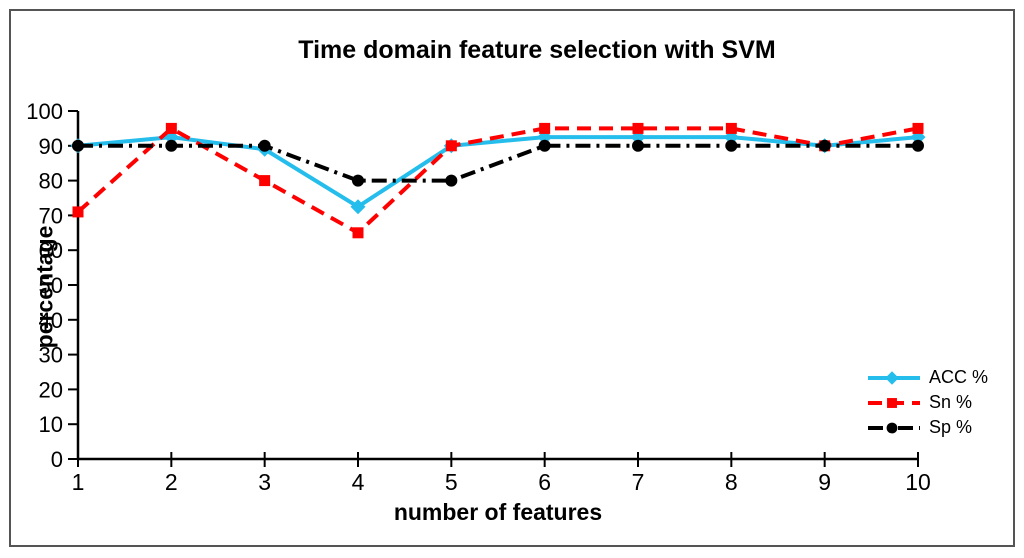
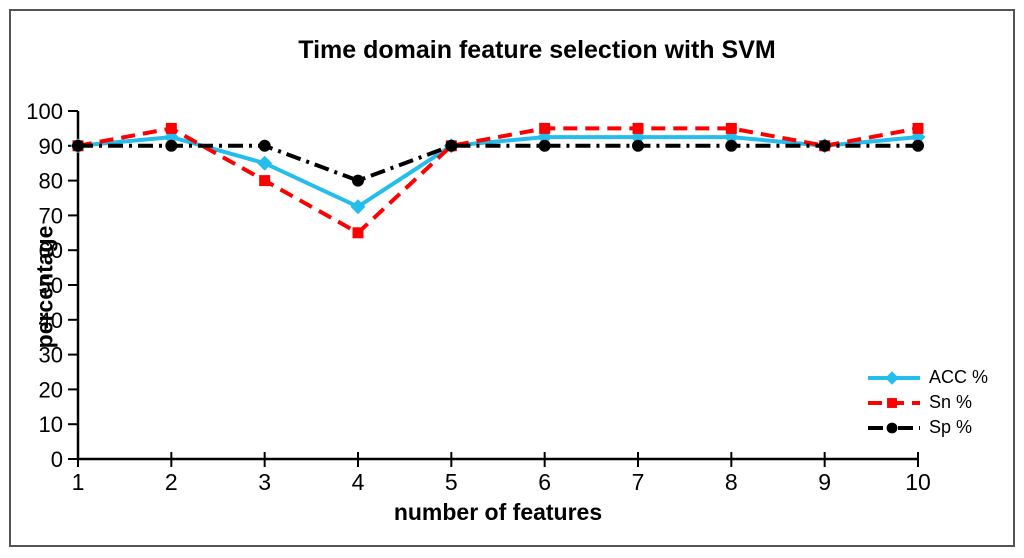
Sn %/1: 71 -> 90
ACC %/3: 89 -> 85
Sp %/5: 80 -> 90
